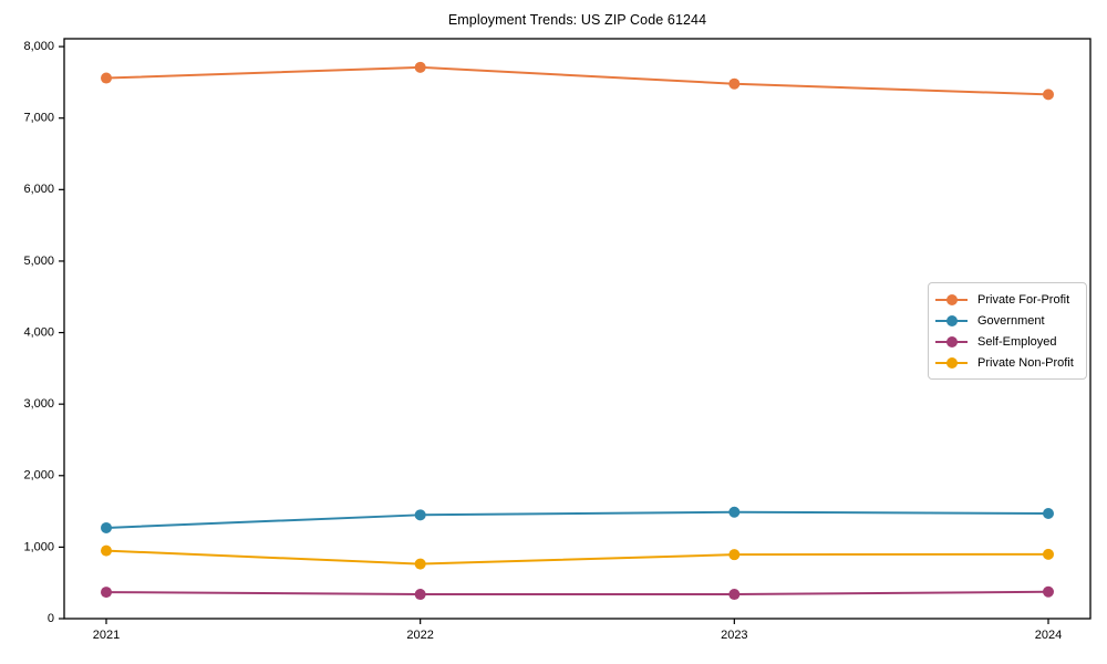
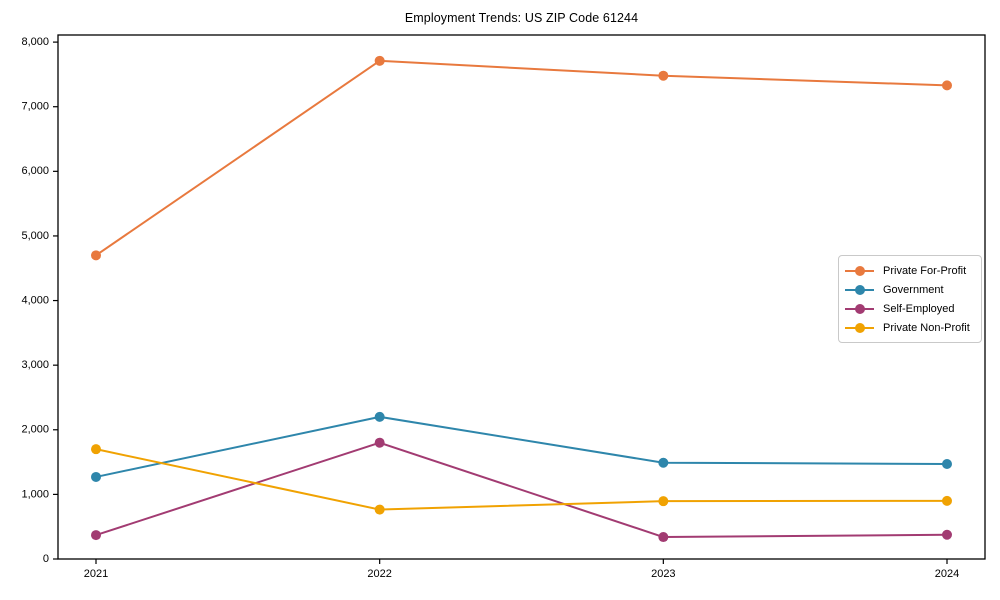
Private For-Profit/2021: 7600 -> 4700
Private Non-Profit/2021: 1000 -> 1700
Government/2022: 1400 -> 2200
Self-Employed/2022: 300 -> 1800
